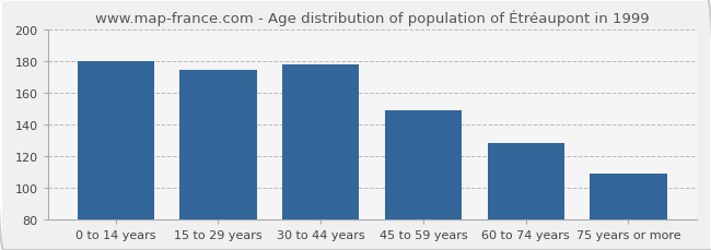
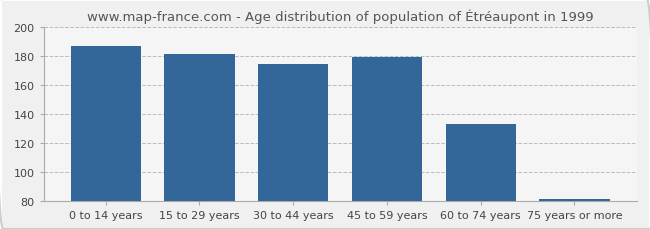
0 to 14 years: 180 -> 187
15 to 29 years: 174 -> 181
30 to 44 years: 178 -> 174
45 to 59 years: 149 -> 179
60 to 74 years: 128 -> 133
75 years or more: 109 -> 81
